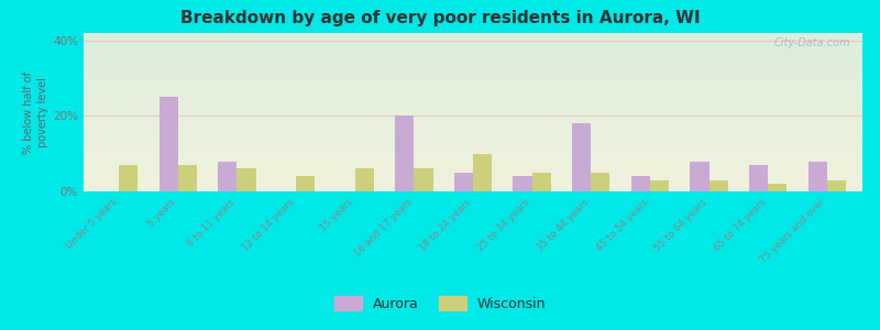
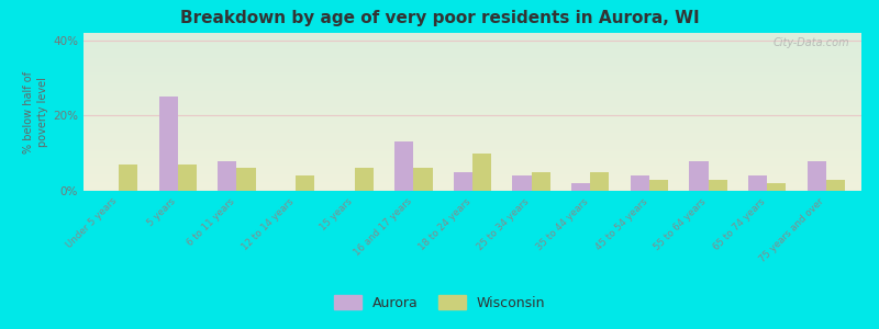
Aurora/16 and 17 years: 20% -> 13%
Aurora/35 to 44 years: 18% -> 2%
Aurora/65 to 74 years: 7% -> 4%
